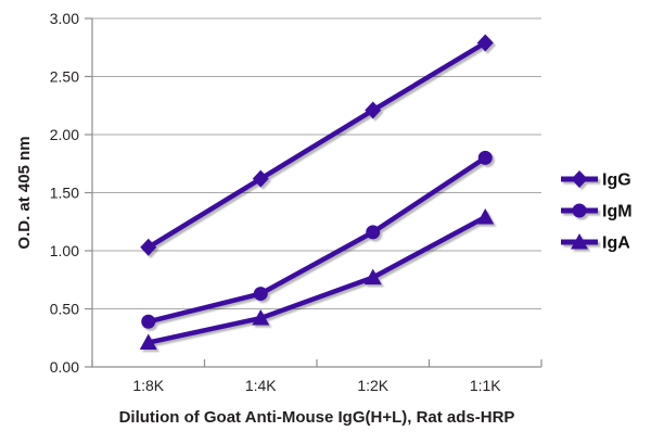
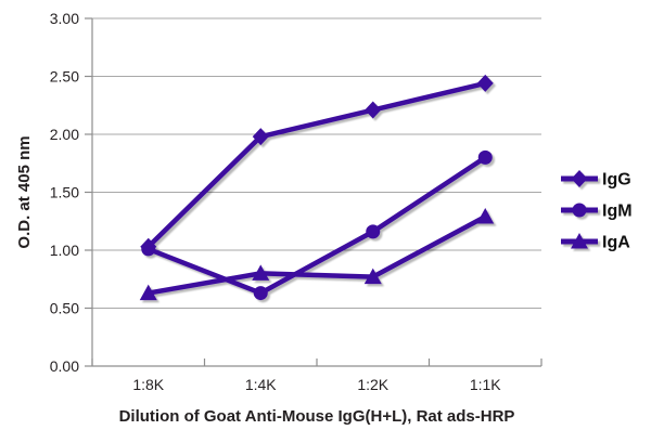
IgM/1:8K: 0.39 -> 1.01
IgA/1:8K: 0.21 -> 0.63
IgG/1:4K: 1.62 -> 1.98
IgA/1:4K: 0.42 -> 0.80
IgG/1:1K: 2.79 -> 2.44
